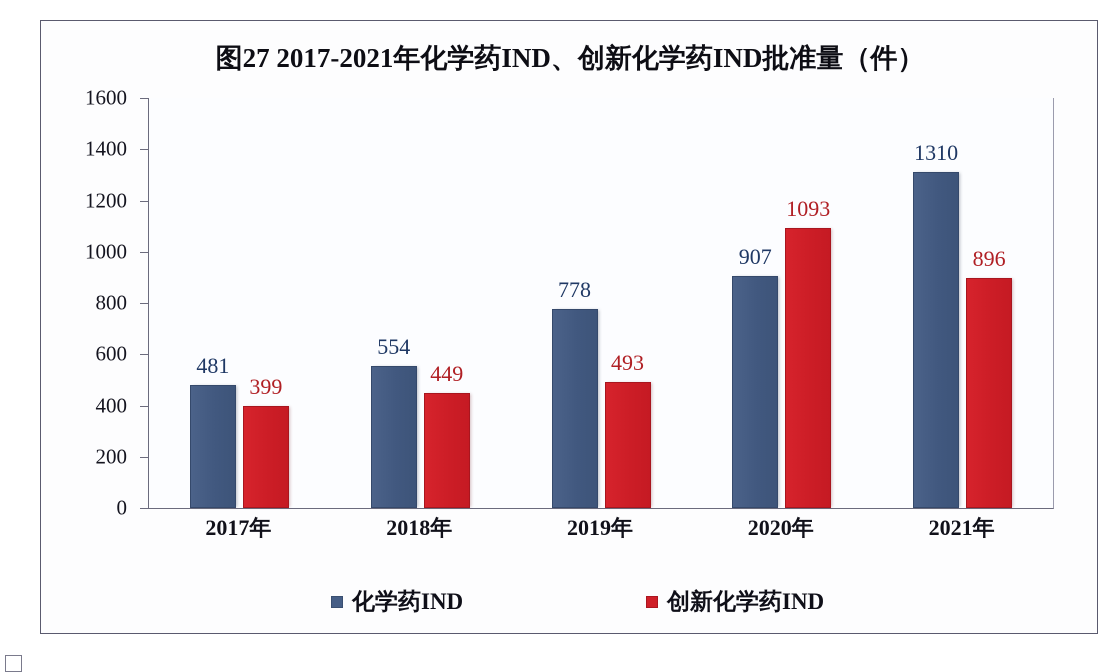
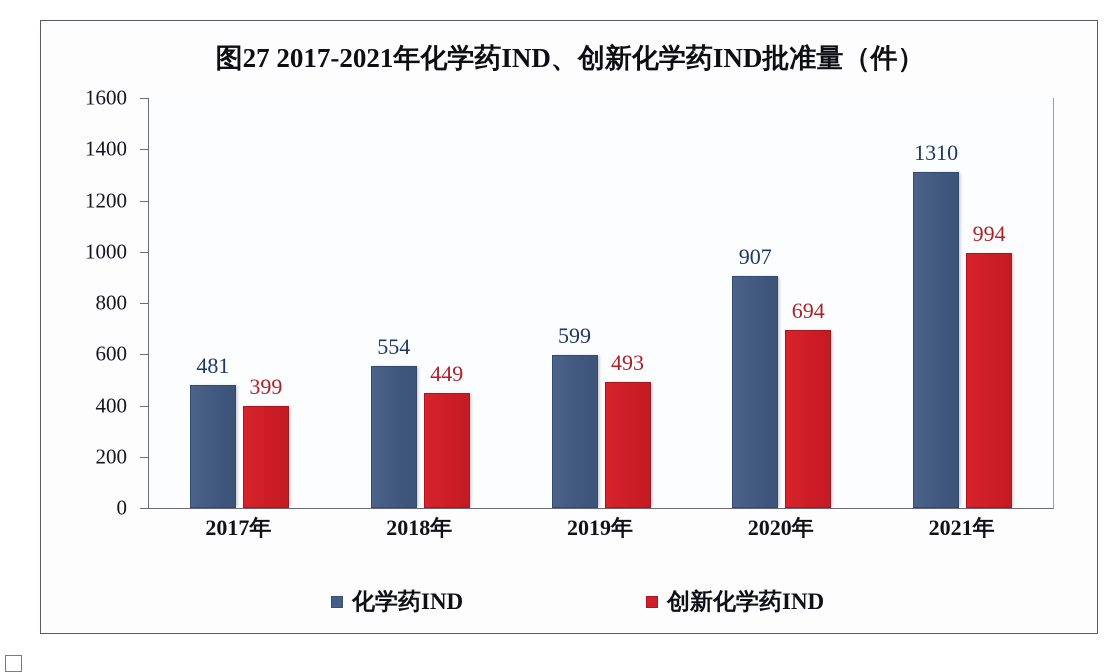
化学药IND/2019年: 778 -> 599
创新化学药IND/2020年: 1093 -> 694
创新化学药IND/2021年: 896 -> 994
